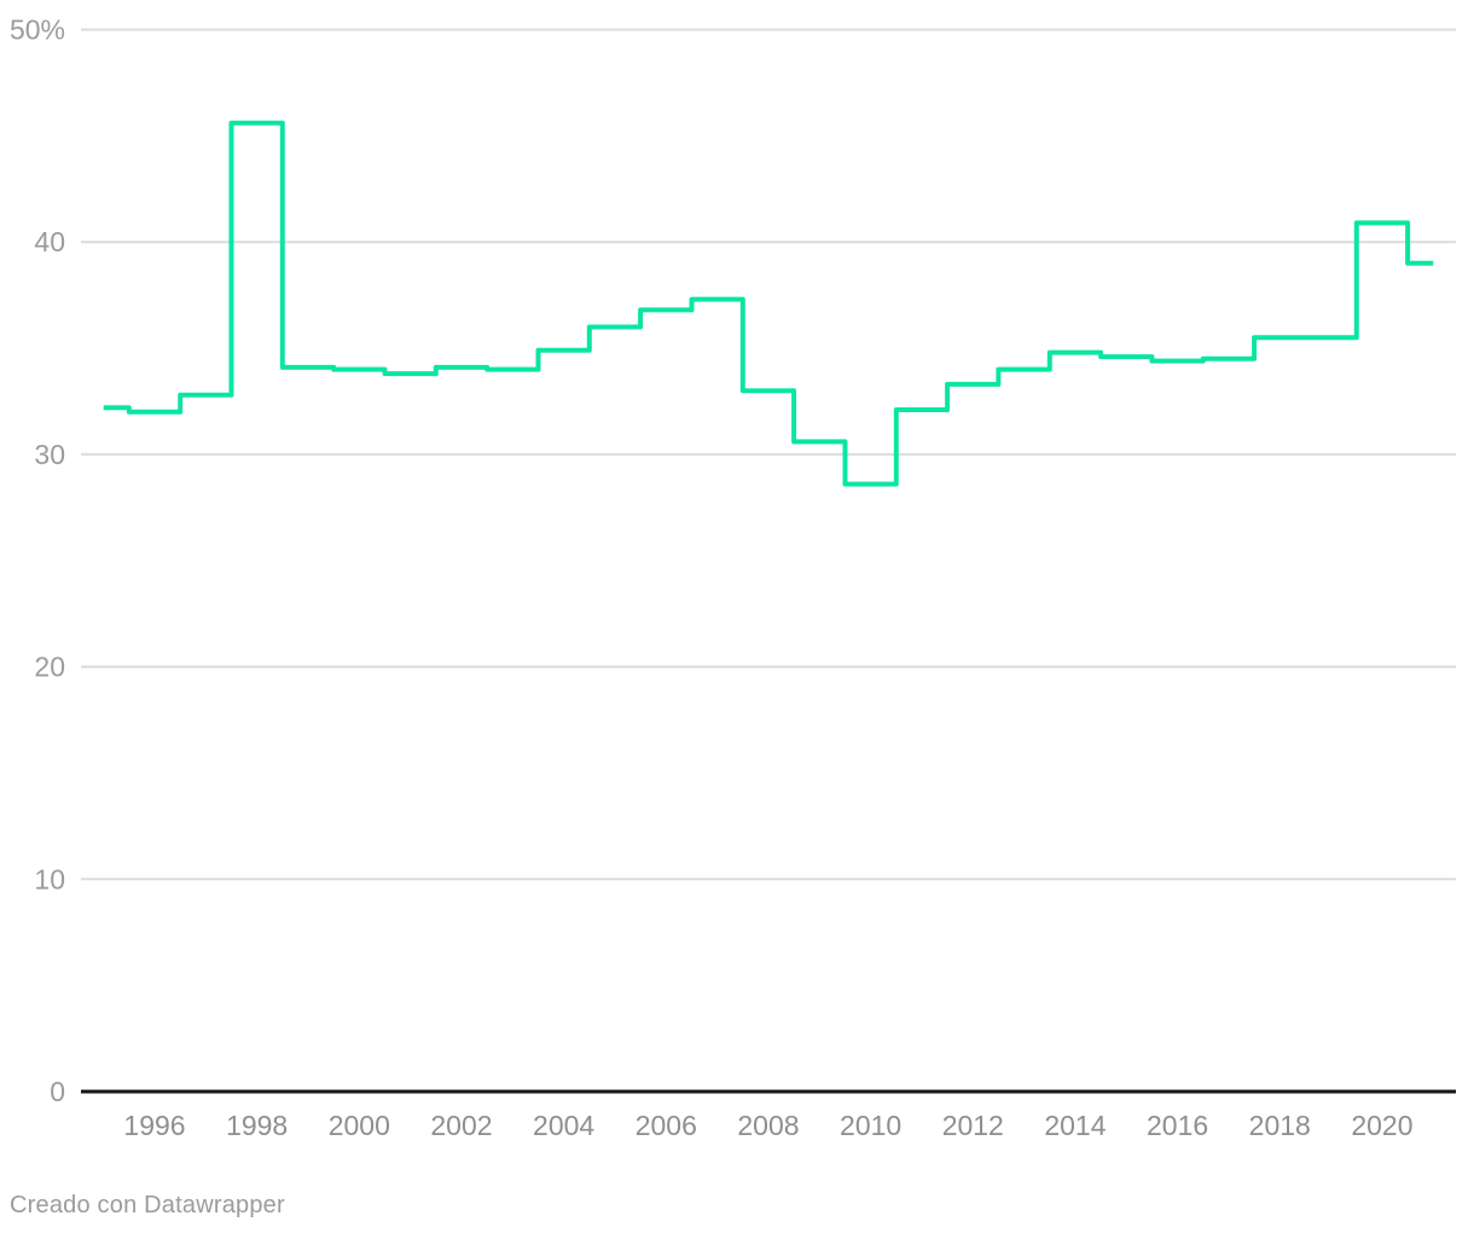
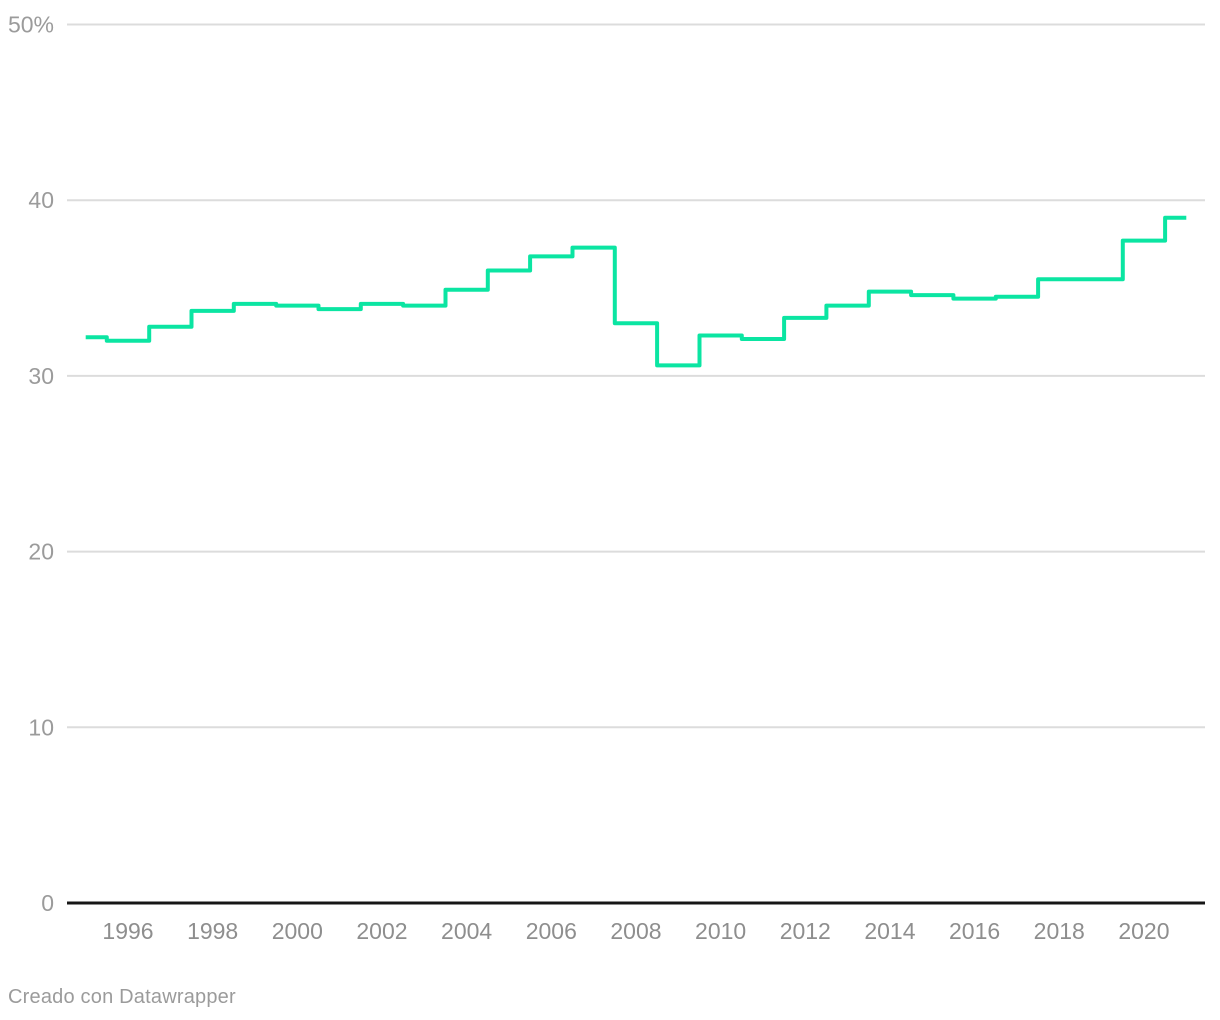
1998: 45.6% -> 33.7%
2010: 28.6% -> 32.3%
2020: 40.9% -> 37.7%
